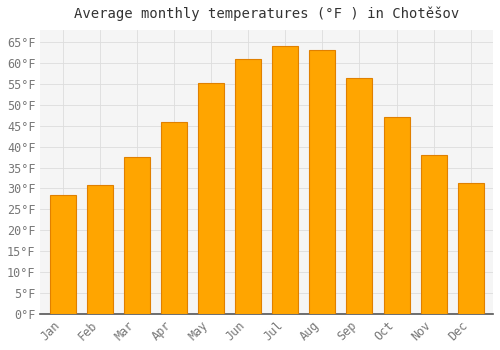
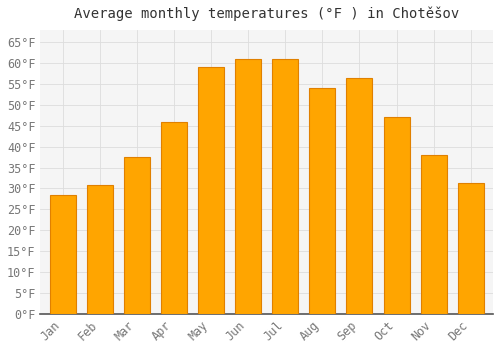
May: 55.2°F -> 59.0°F
Jul: 64.0°F -> 61.0°F
Aug: 63.1°F -> 54.0°F
